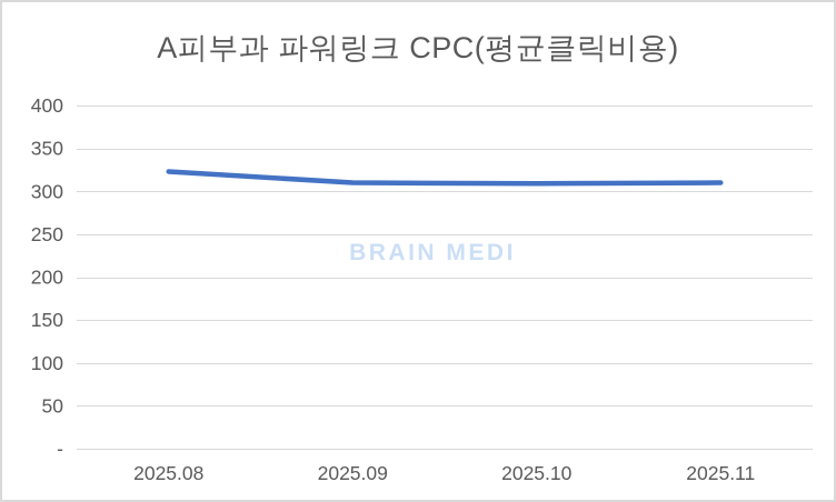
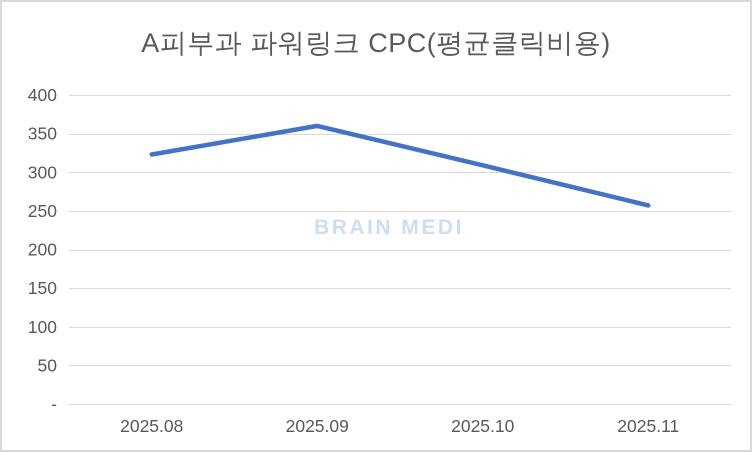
2025.09: 310 -> 360
2025.11: 310 -> 260
